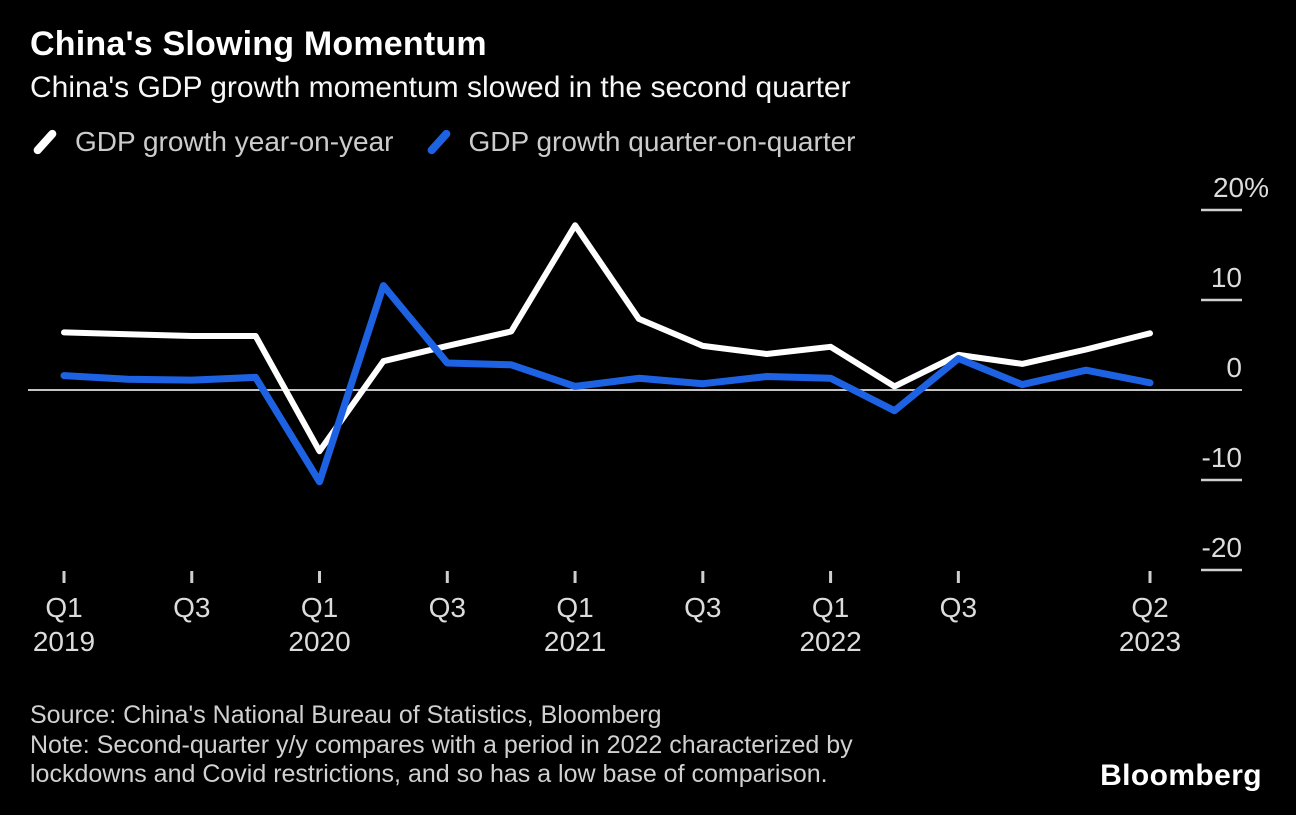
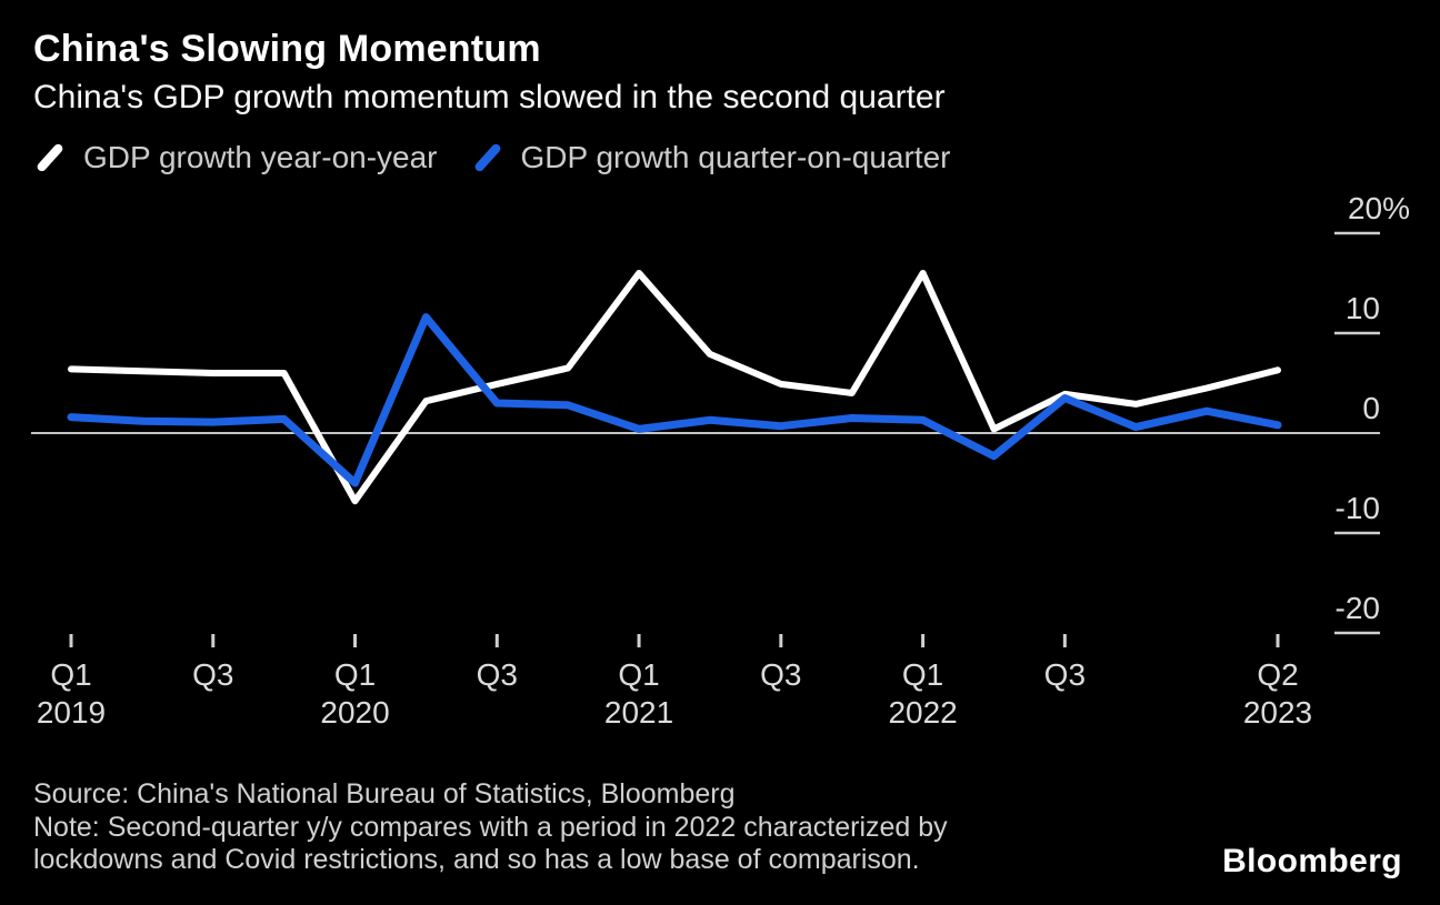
GDP growth quarter-on-quarter/Q1 2020: -10 -> -5
GDP growth year-on-year/Q1 2021: 18 -> 16
GDP growth year-on-year/Q1 2022: 5 -> 16
